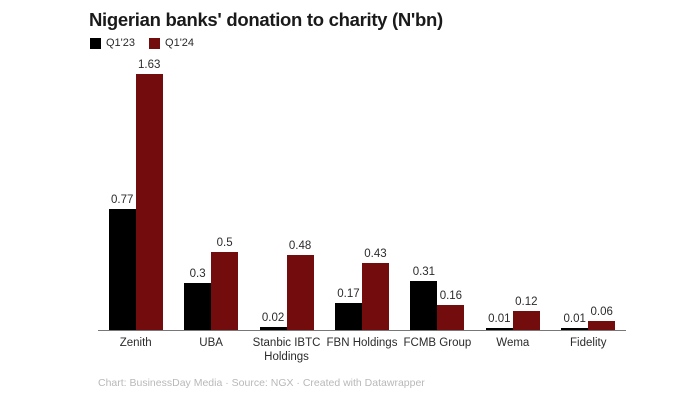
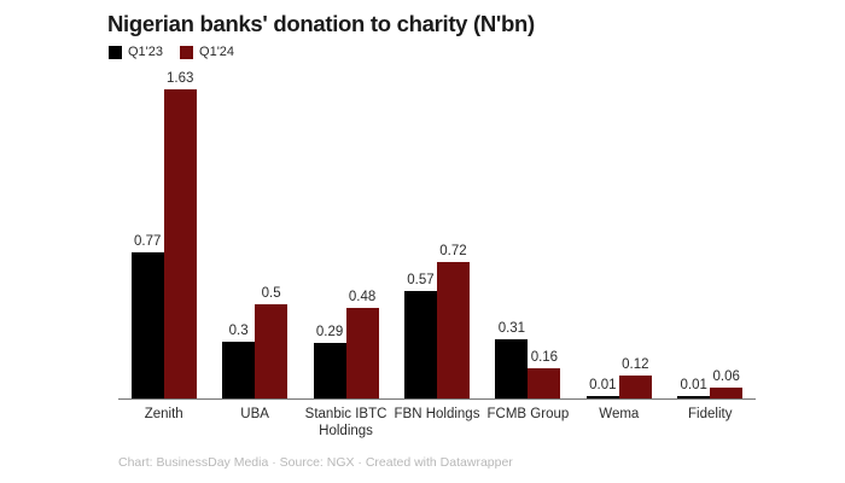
Q1'23/Stanbic IBTC Holdings: 0.02 -> 0.29
Q1'23/FBN Holdings: 0.17 -> 0.57
Q1'24/FBN Holdings: 0.43 -> 0.72
